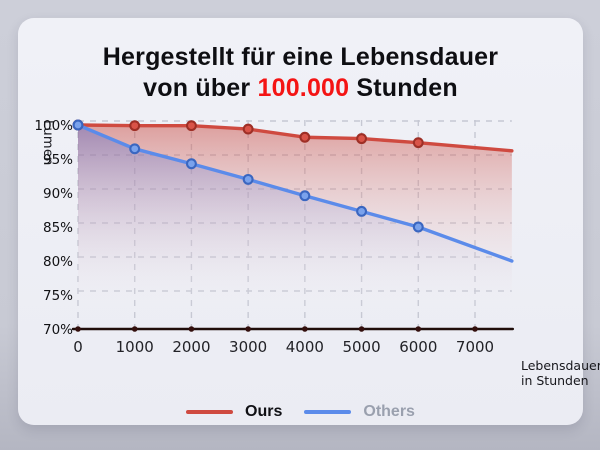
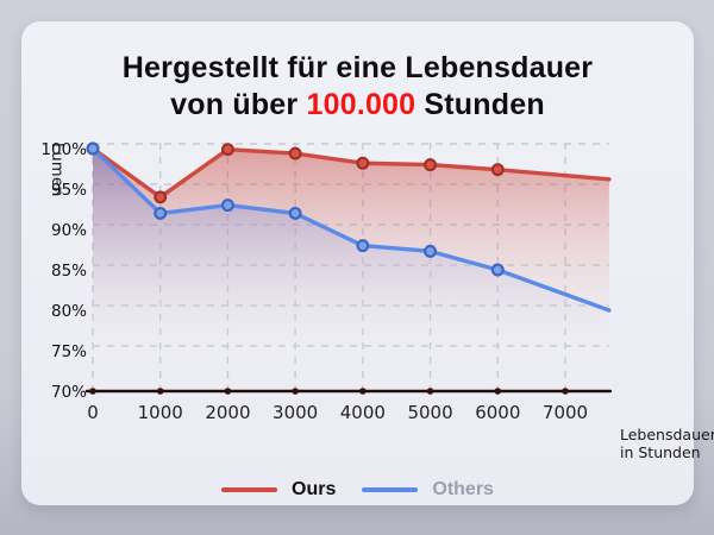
Ours/1000: 100% -> 94%
Others/1000: 96% -> 92%
Others/2000: 94% -> 93%
Others/4000: 90% -> 88%
